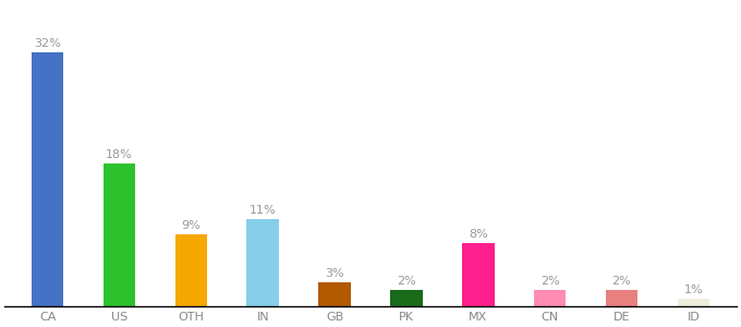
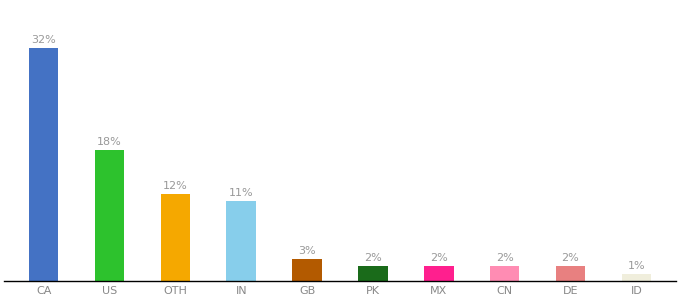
OTH: 9% -> 12%
MX: 8% -> 2%
